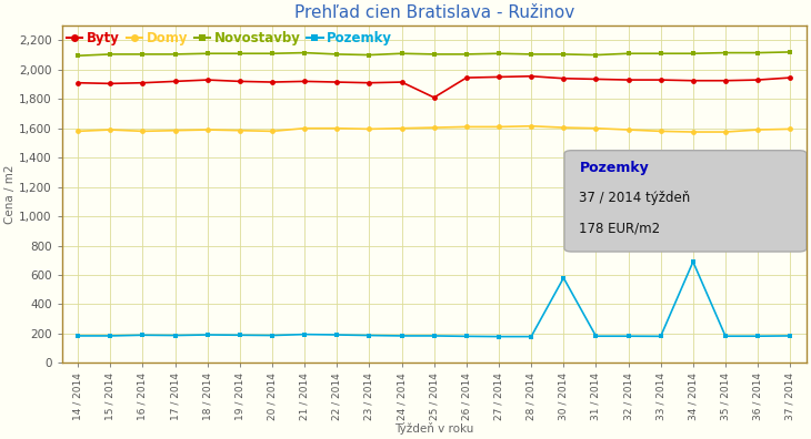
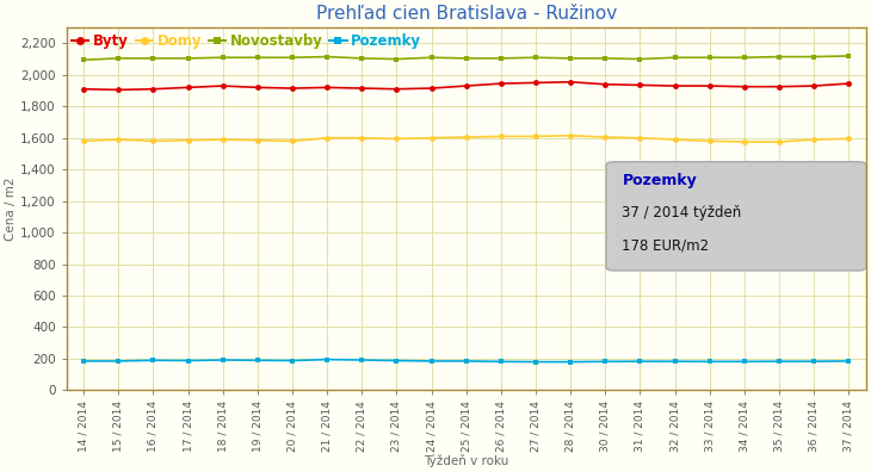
Byty/25 / 2014: 1,810 -> 1,930
Pozemky/30 / 2014: 580 -> 180
Pozemky/34 / 2014: 690 -> 180
